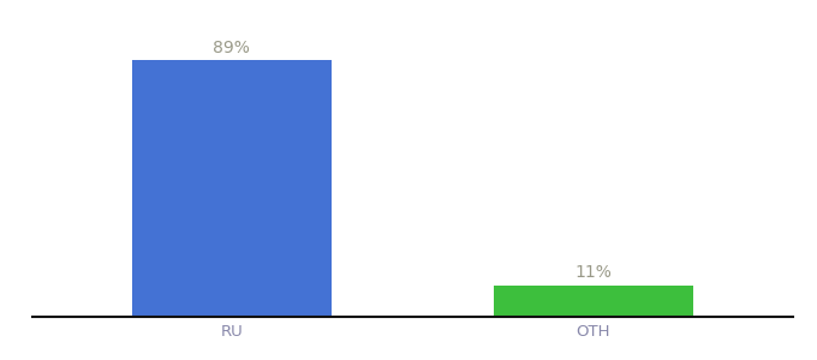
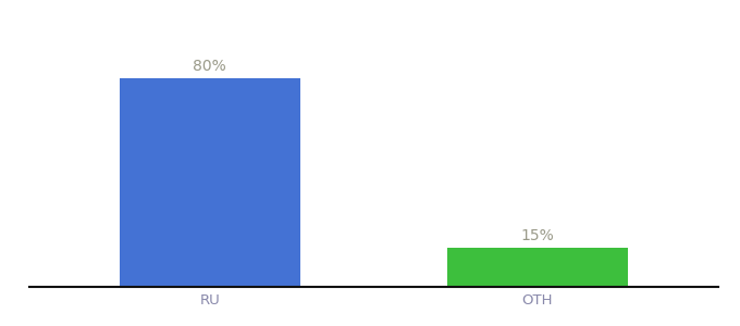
RU: 89% -> 80%
OTH: 11% -> 15%
